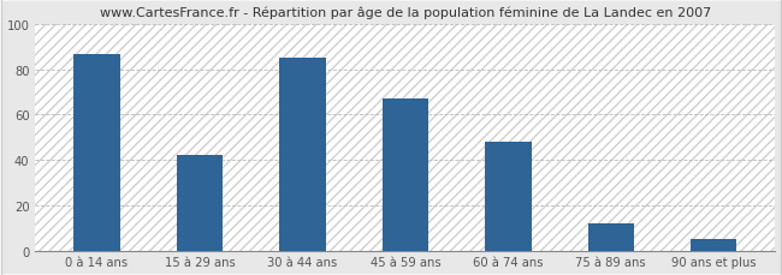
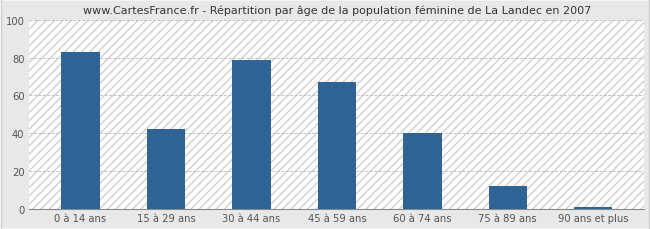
0 à 14 ans: 87 -> 83
30 à 44 ans: 85 -> 79
60 à 74 ans: 48 -> 40
90 ans et plus: 5 -> 1
